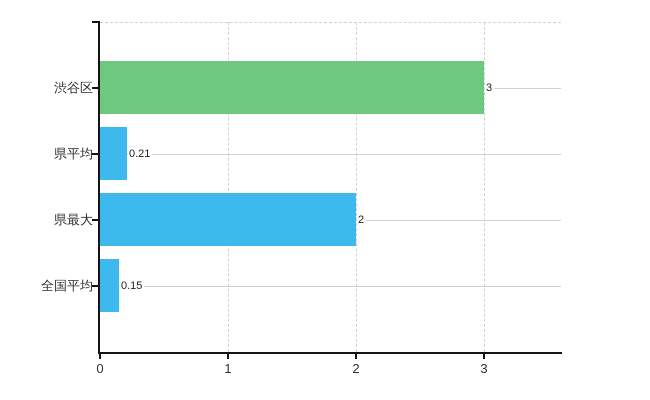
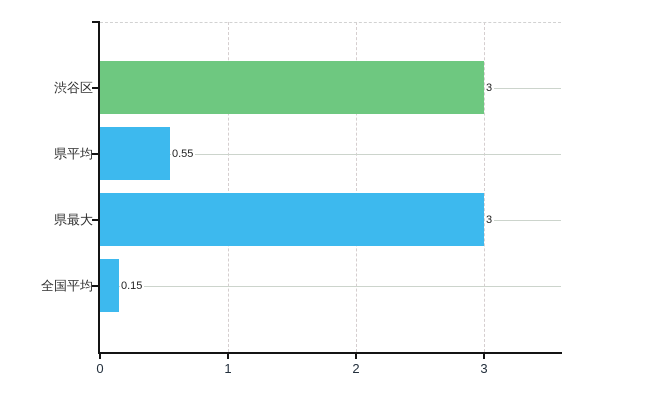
県平均: 0.21 -> 0.55
県最大: 2 -> 3
